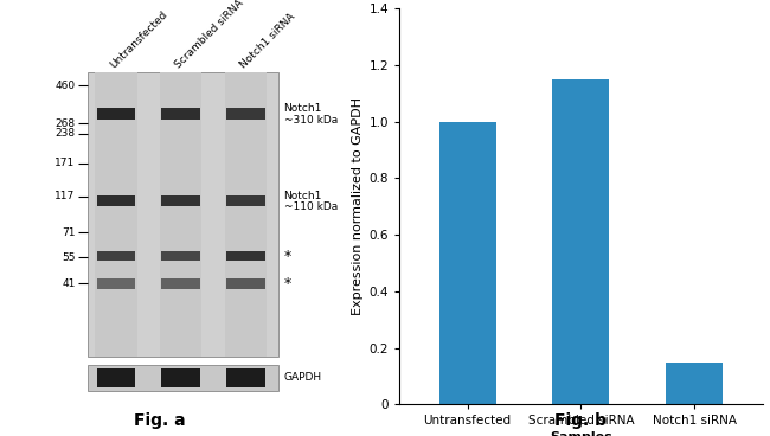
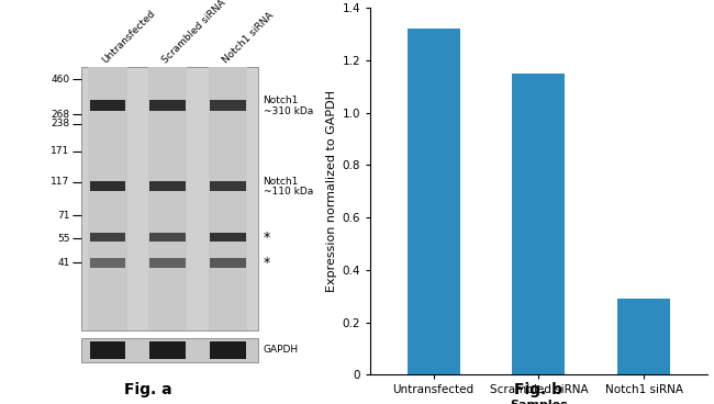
Untransfected: 1.00 -> 1.32
Notch1 siRNA: 0.15 -> 0.29
